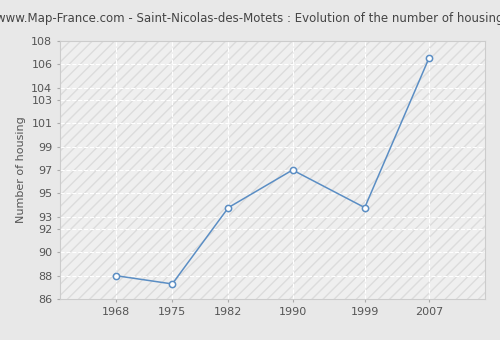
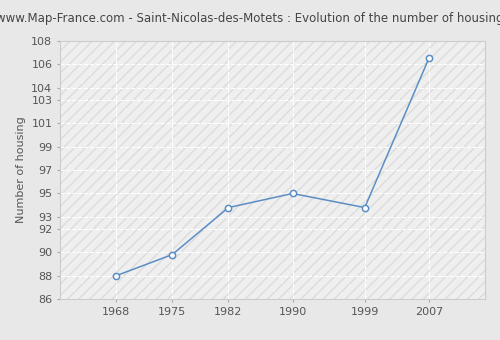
1975: 87.3 -> 89.8
1990: 97.0 -> 95.0
